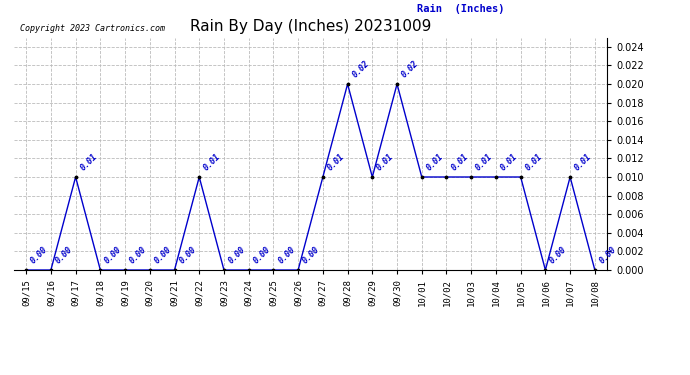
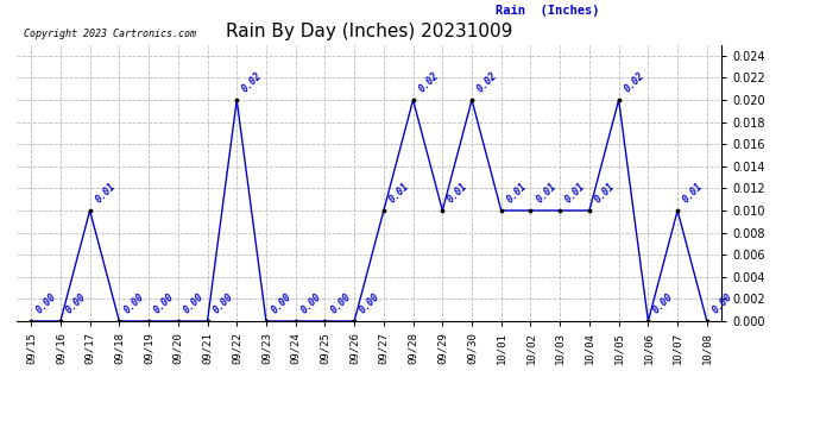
09/22: 0.01 -> 0.02
10/05: 0.01 -> 0.02
